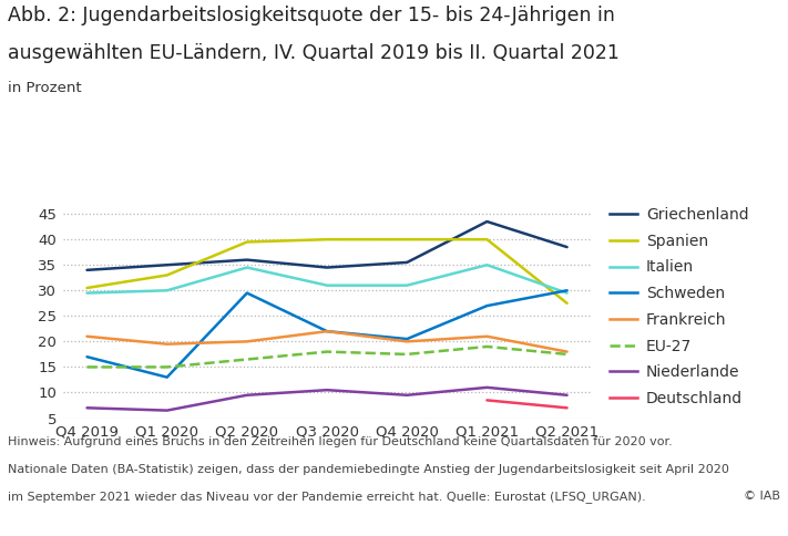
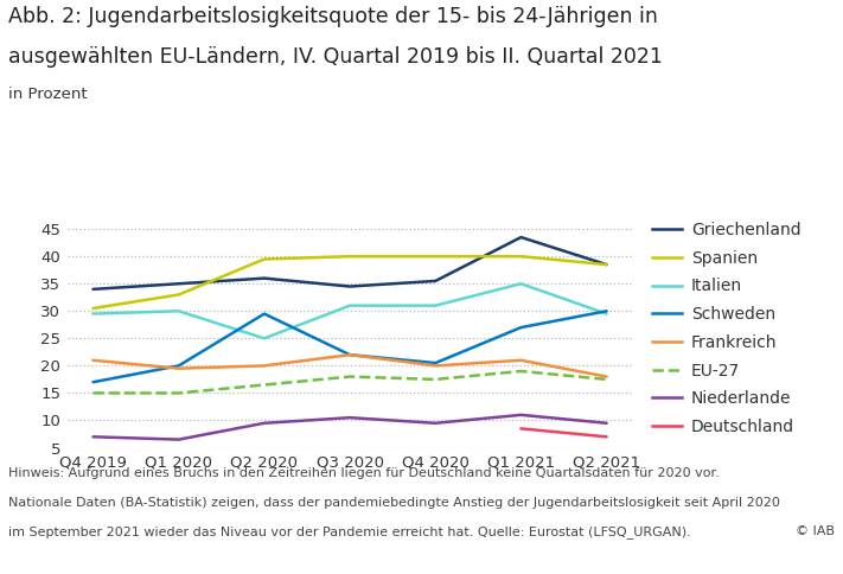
Schweden/Q1 2020: 13.0 -> 20.0
Italien/Q2 2020: 34.5 -> 25.0
Spanien/Q2 2021: 27.5 -> 38.5
